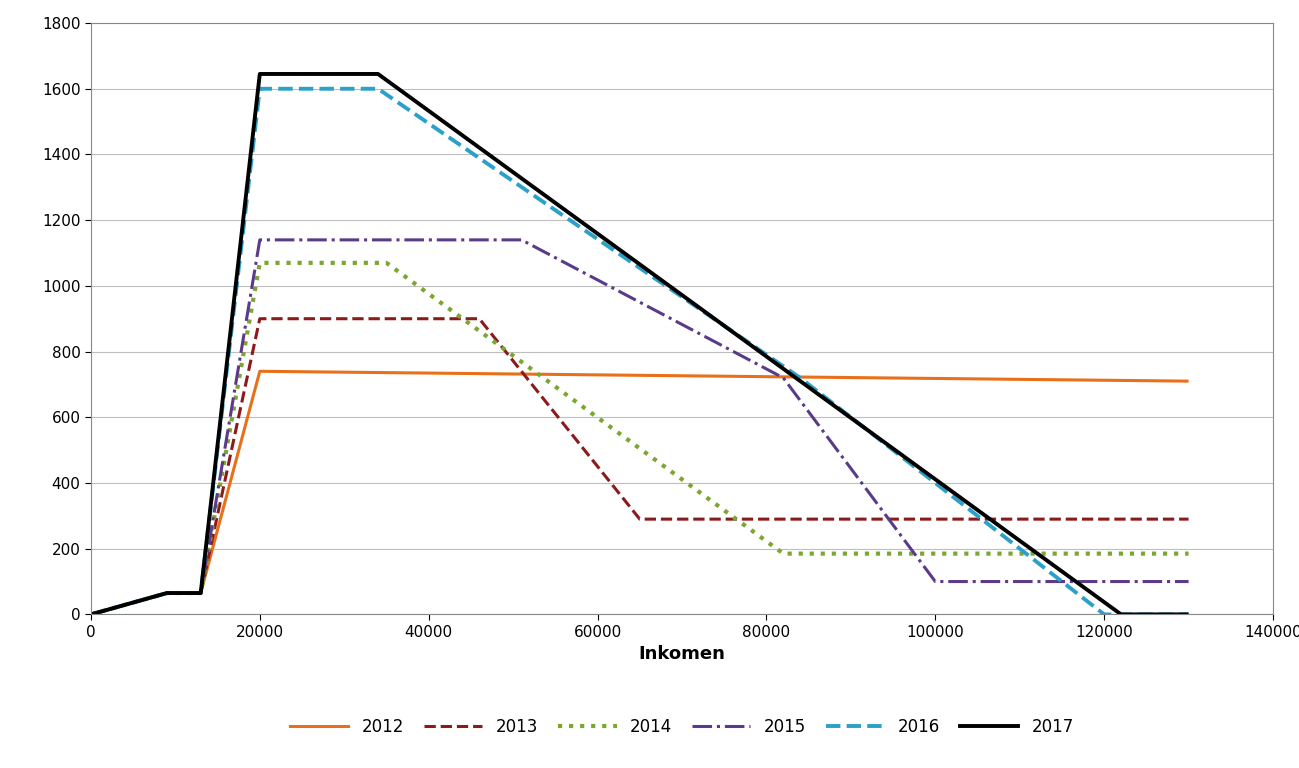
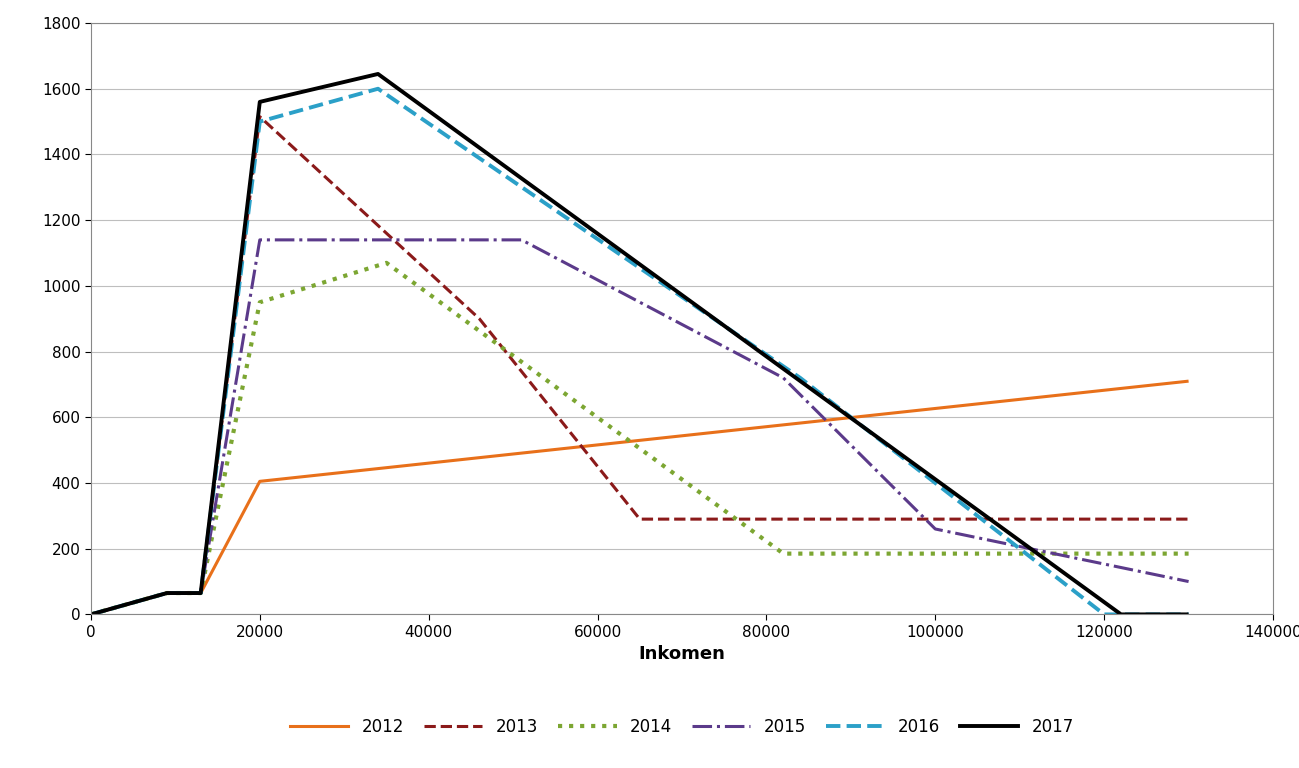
2012/20000: 740 -> 405
2013/20000: 900 -> 1515
2014/20000: 1070 -> 950
2016/20000: 1600 -> 1500
2017/20000: 1645 -> 1560
2015/100000: 100 -> 260
